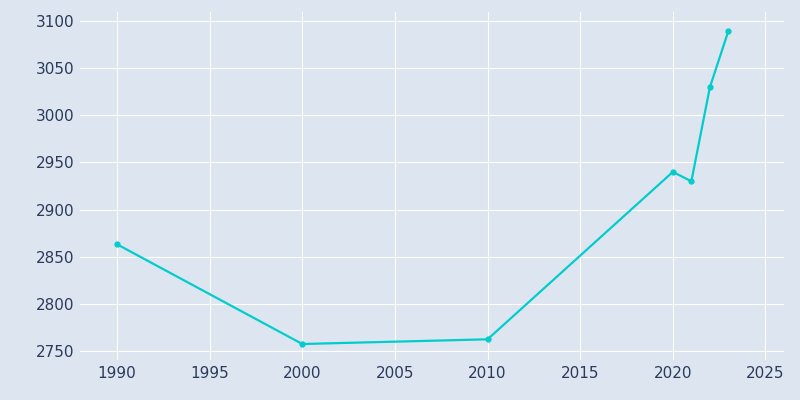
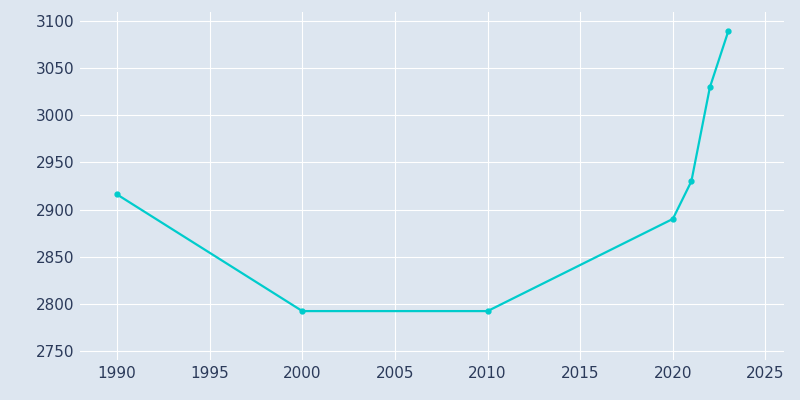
1990: 2863 -> 2916
2000: 2757 -> 2792
2010: 2762 -> 2792
2020: 2940 -> 2890
